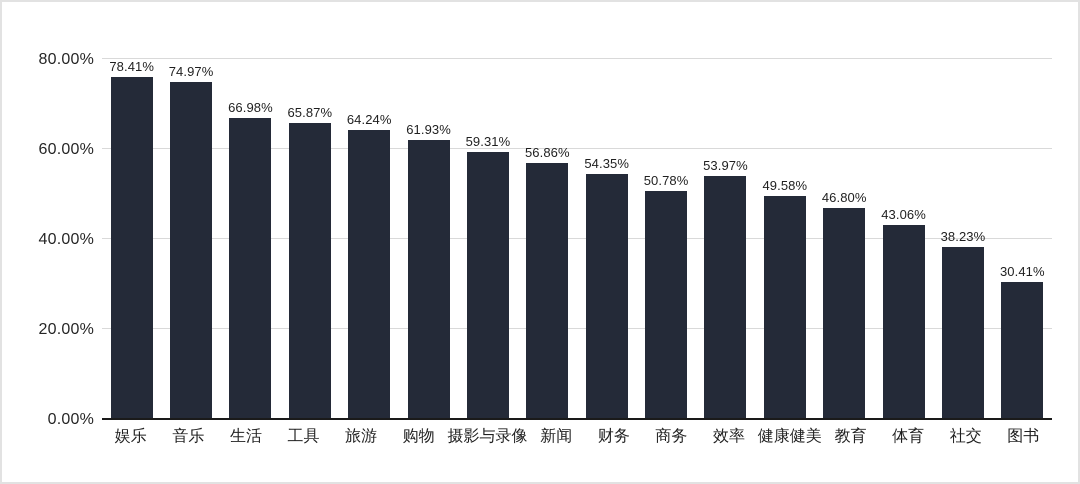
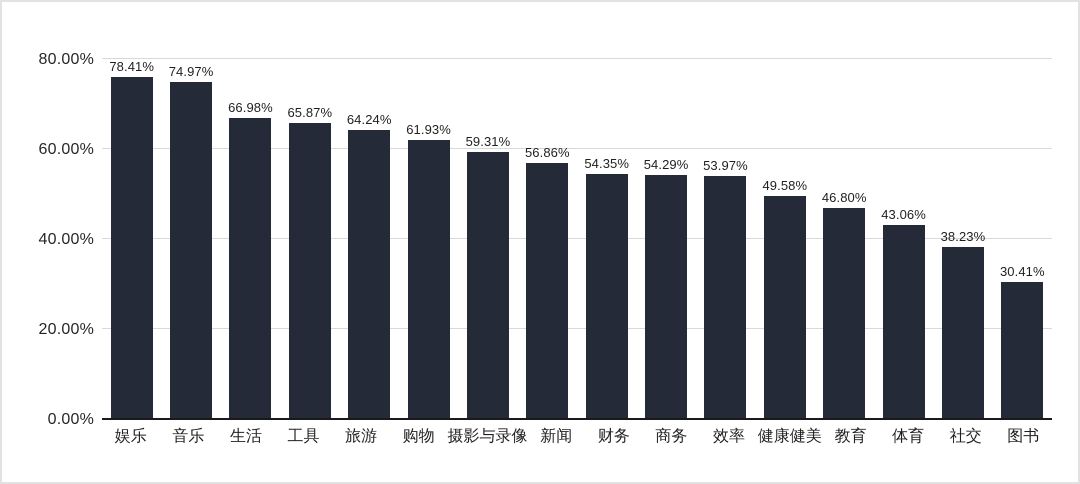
商务: 50.78% -> 54.29%
